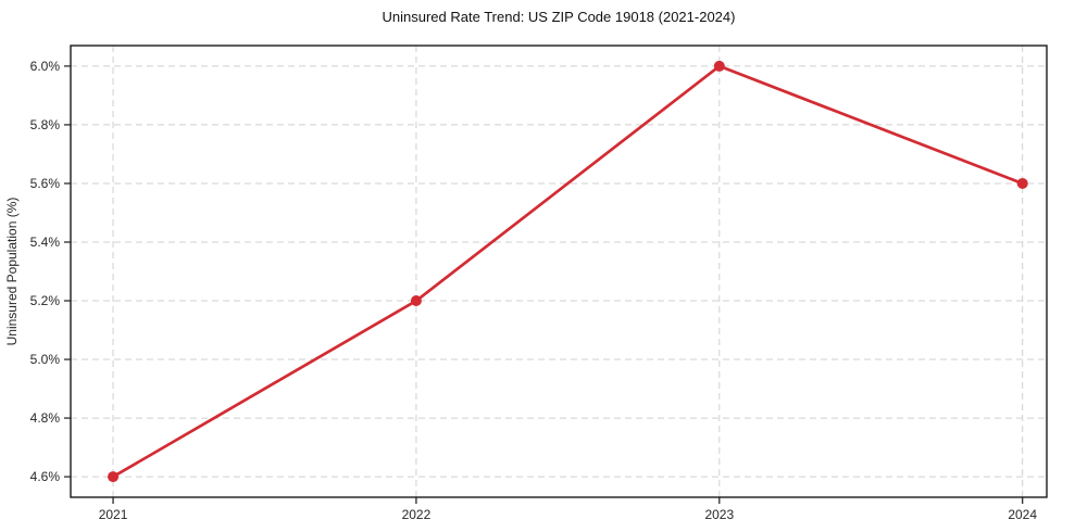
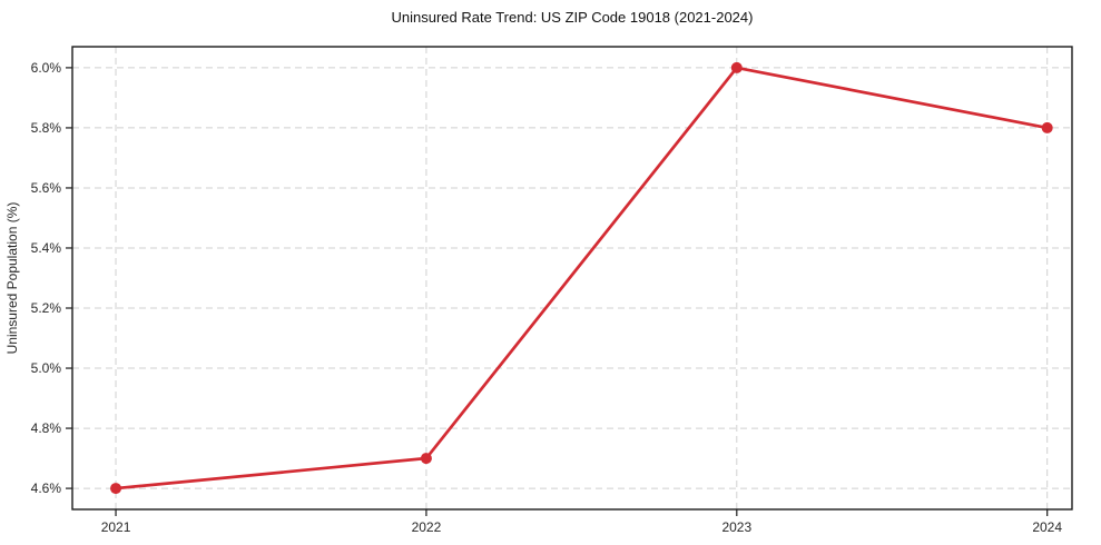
2022: 5.2% -> 4.7%
2024: 5.6% -> 5.8%
